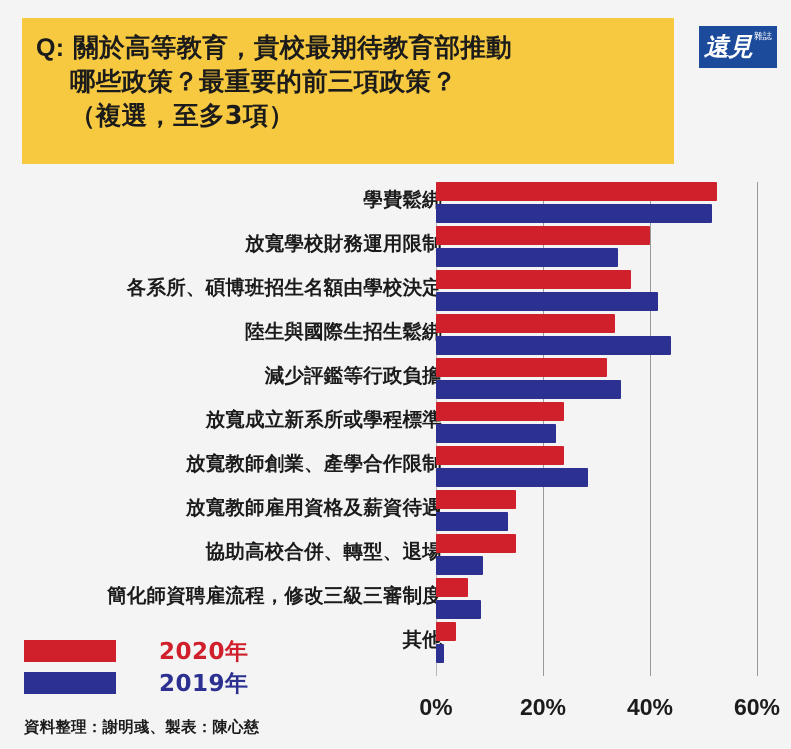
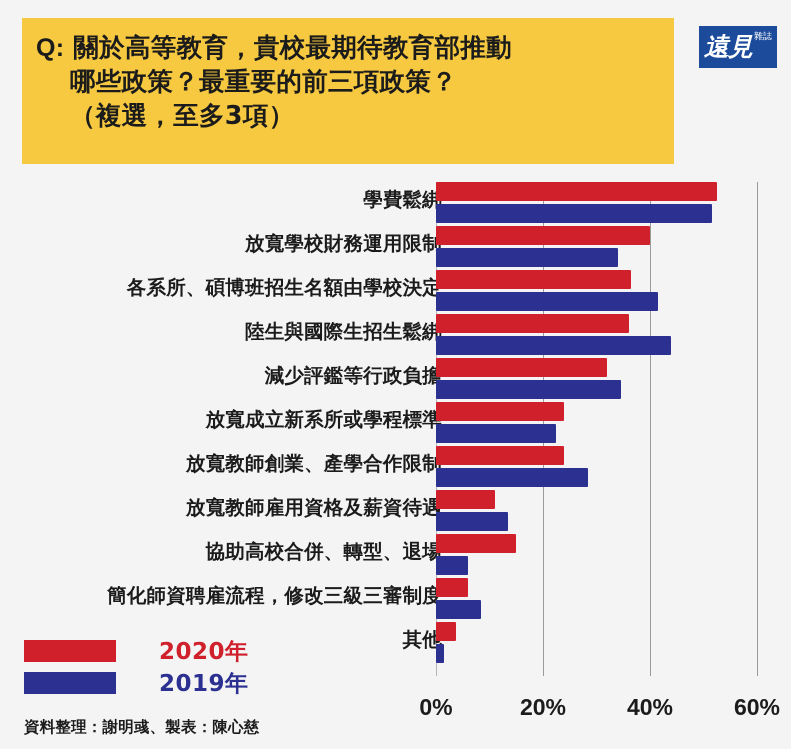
2020年/陸生與國際生招生鬆綁: 34% -> 36%
2020年/放寬教師雇用資格及薪資待遇: 15% -> 11%
2019年/協助高校合併、轉型、退場: 9% -> 6%
